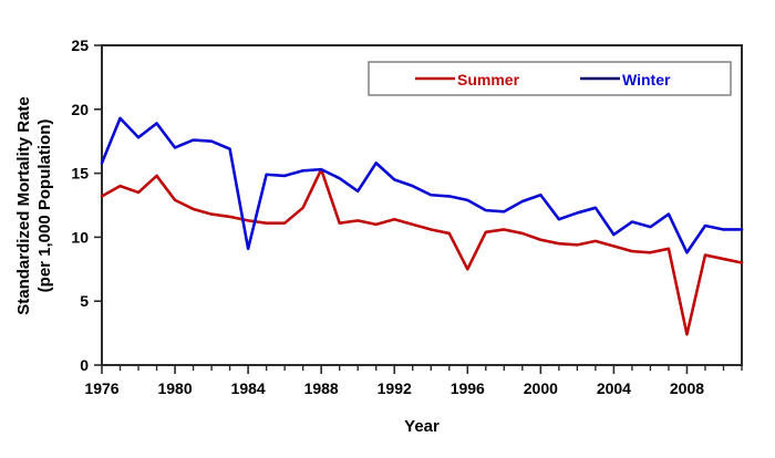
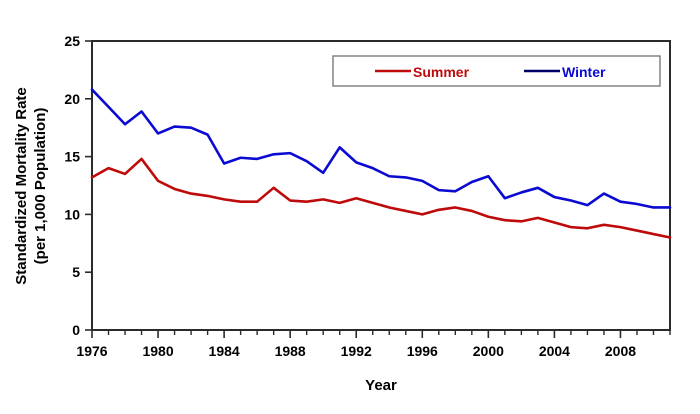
Winter/1976: 15.8 -> 20.8
Winter/1984: 9.1 -> 14.4
Summer/1988: 15.3 -> 11.2
Summer/1996: 7.5 -> 10.0
Winter/2004: 10.2 -> 11.5
Summer/2008: 2.4 -> 8.9
Winter/2008: 8.8 -> 11.1
